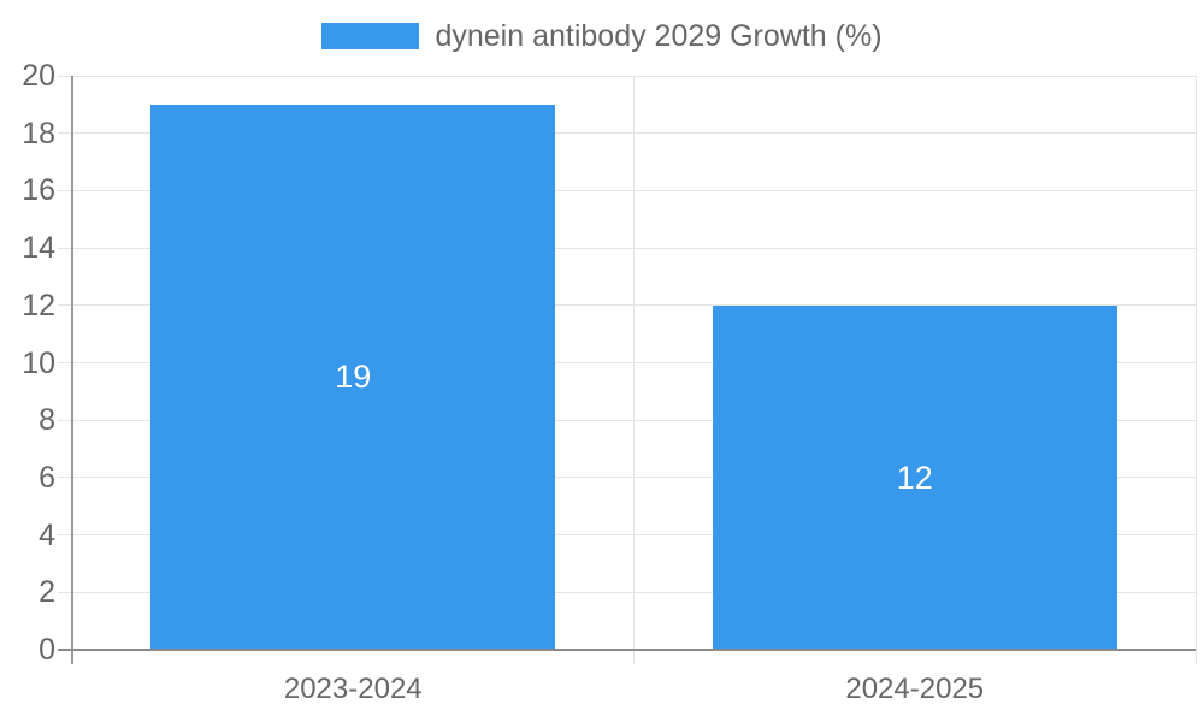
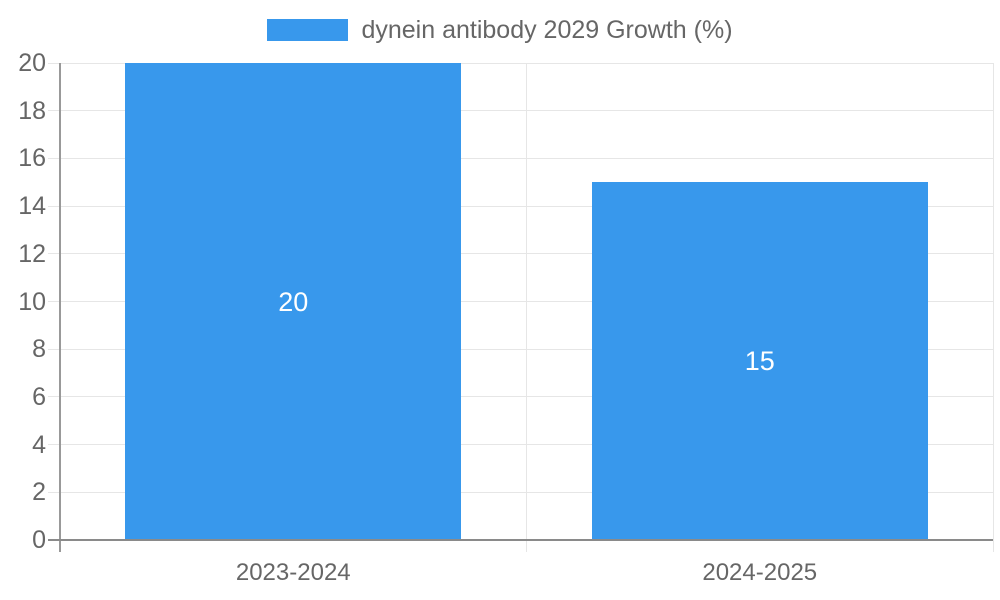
2023-2024: 19 -> 20
2024-2025: 12 -> 15
